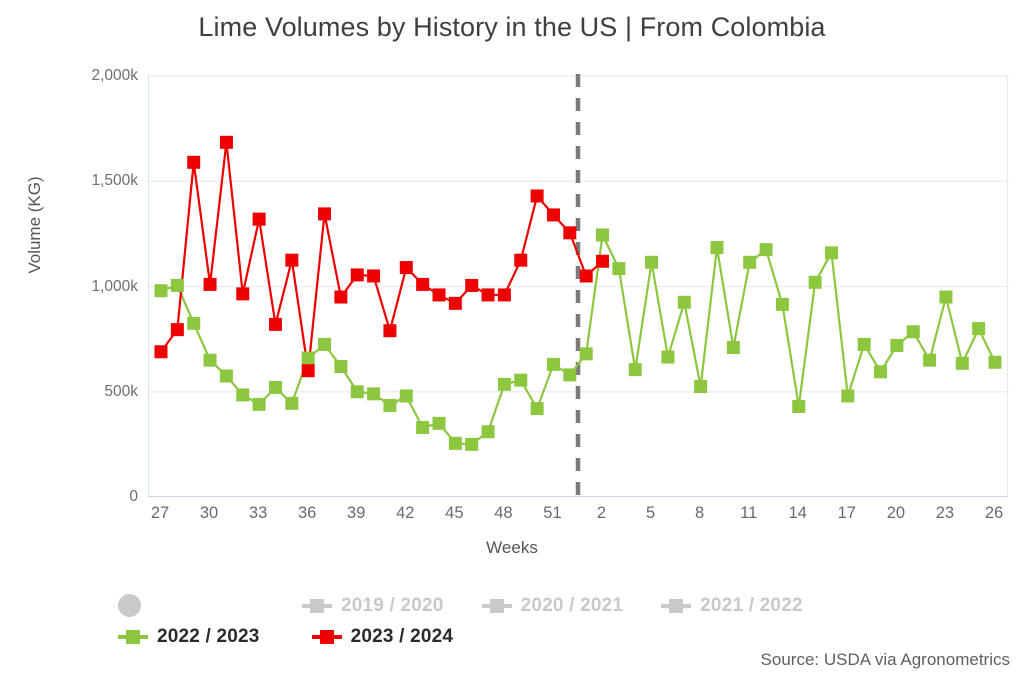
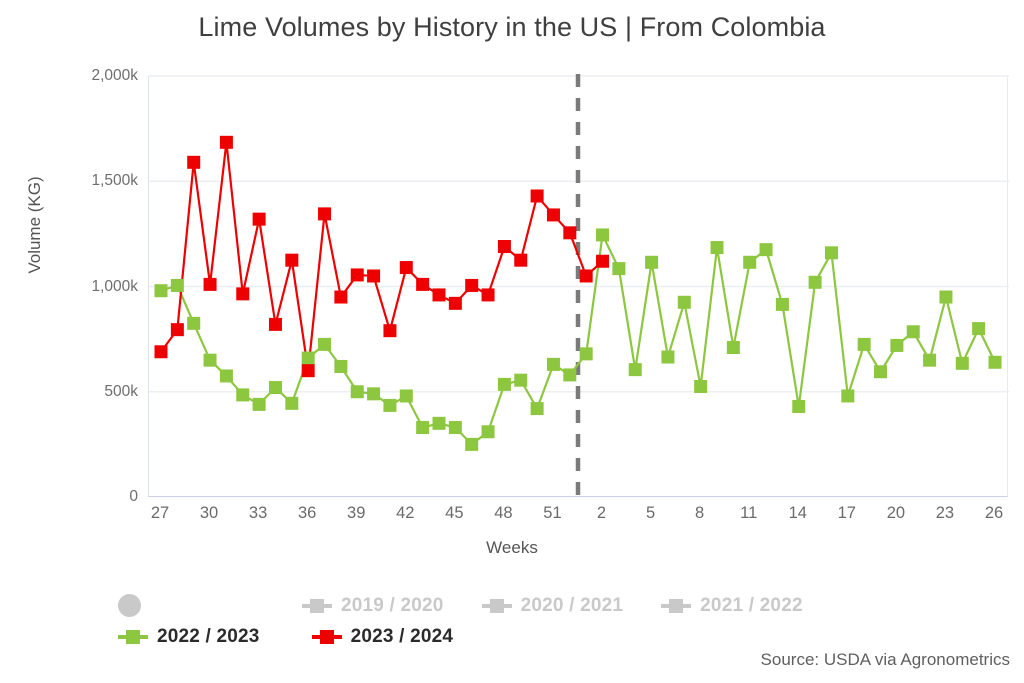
2022 / 2023/45: 260k -> 330k
2023 / 2024/48: 960k -> 1190k
